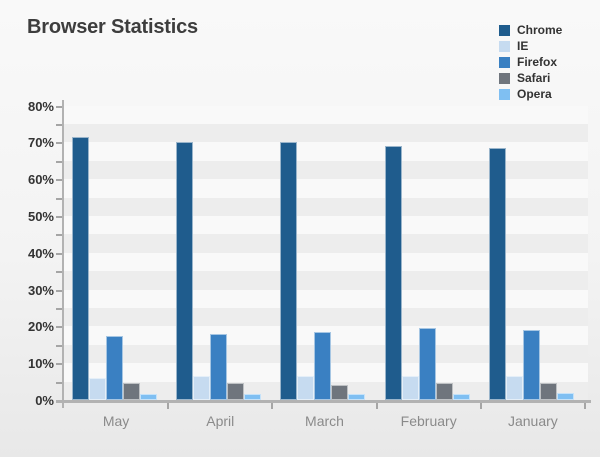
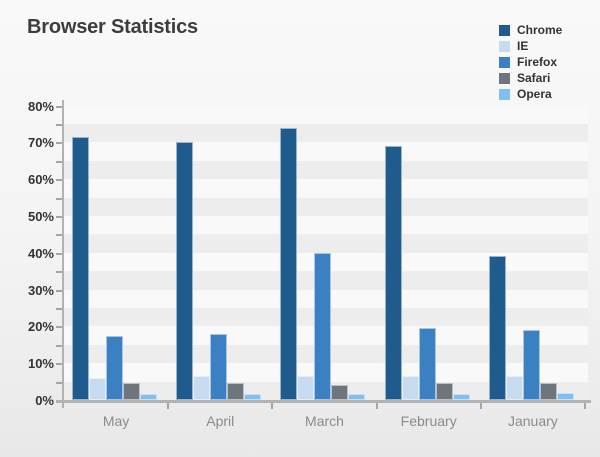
Chrome/March: 70% -> 74%
Firefox/March: 18% -> 40%
Chrome/January: 68% -> 39%
